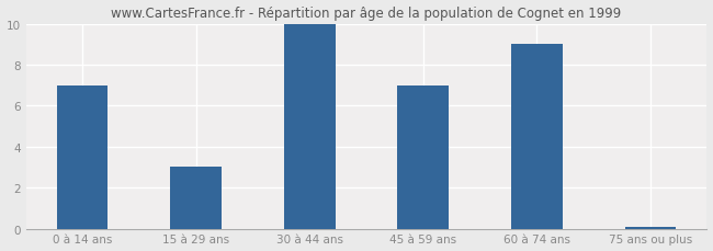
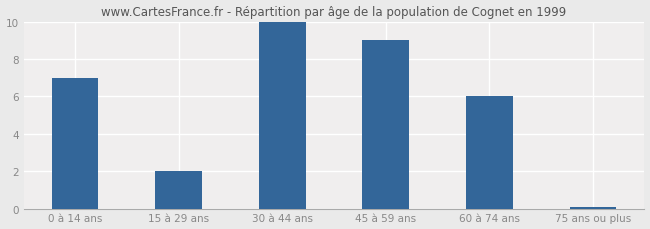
15 à 29 ans: 3.0 -> 2.0
45 à 59 ans: 7.0 -> 9.0
60 à 74 ans: 9.0 -> 6.0
